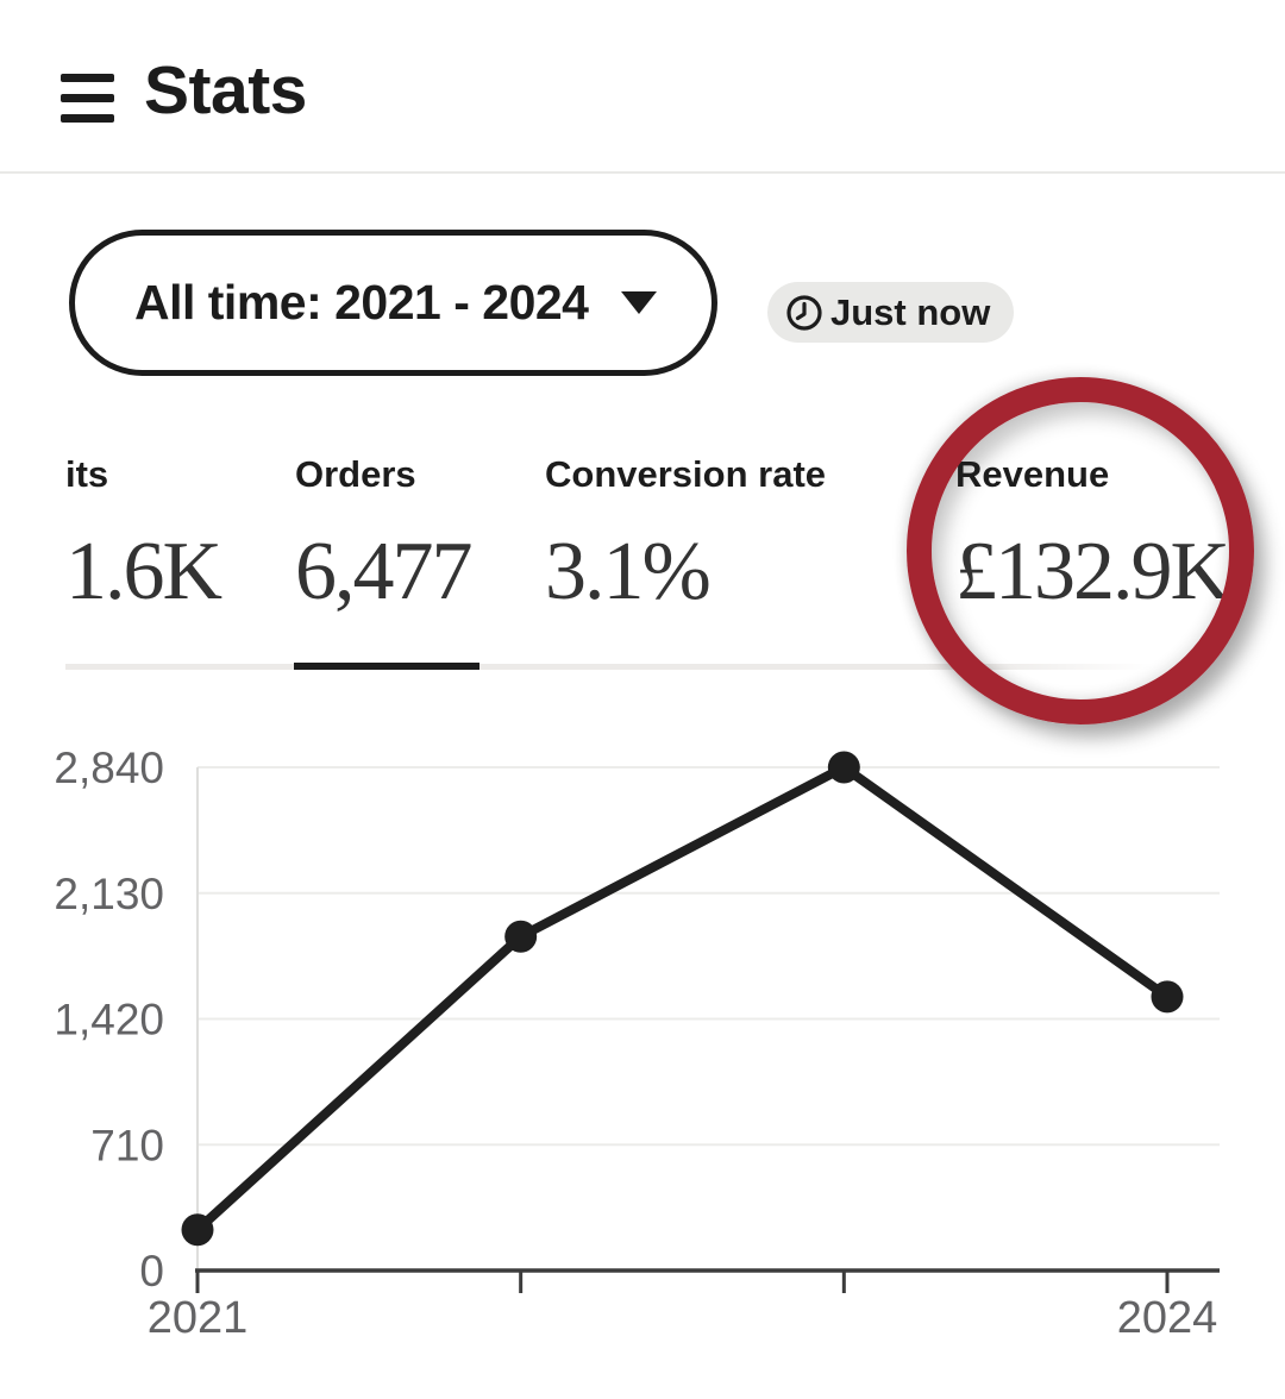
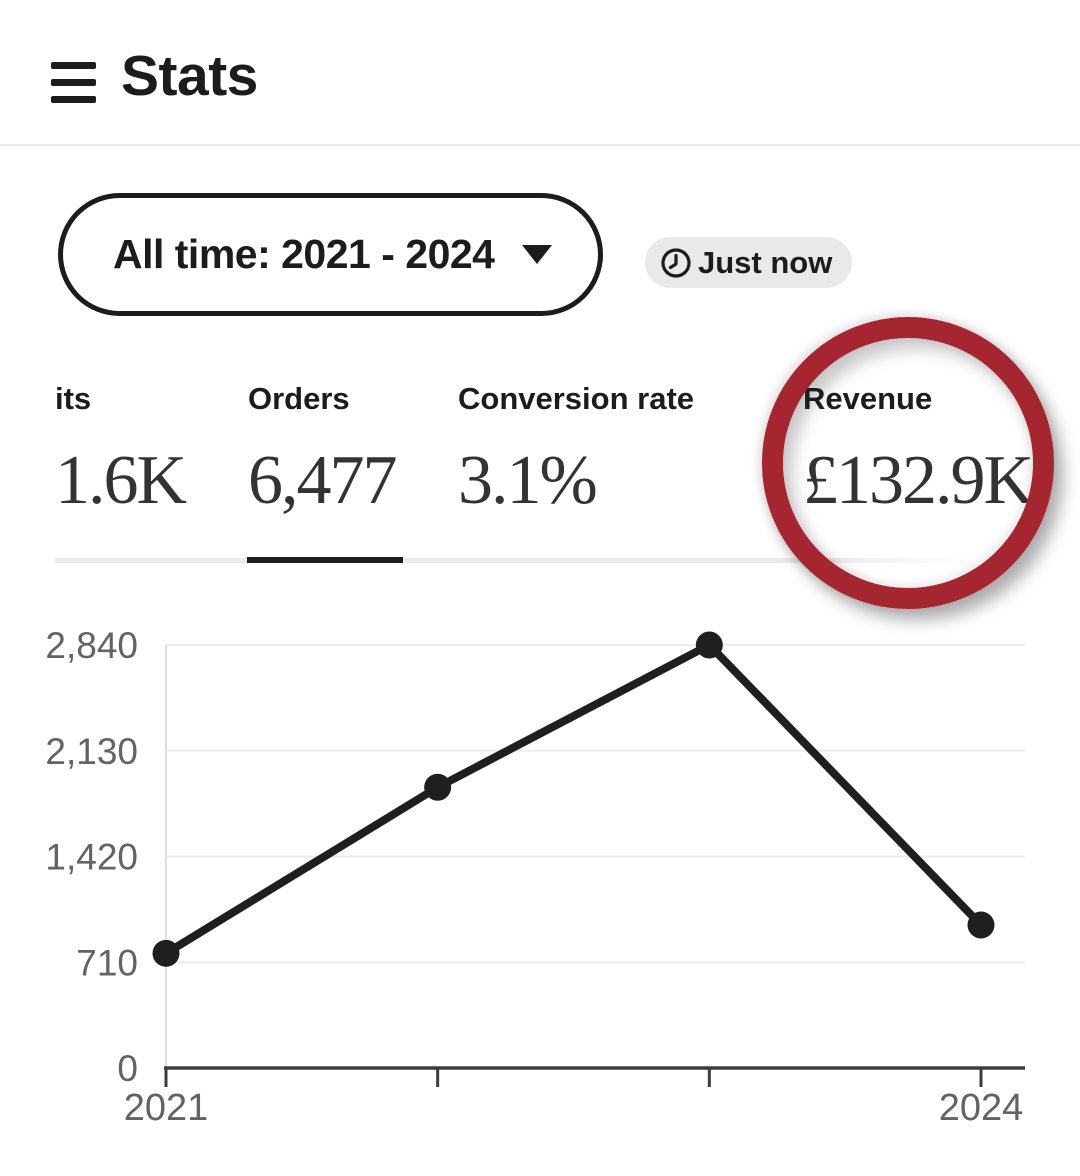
2021: 230 -> 770
2024: 1540 -> 960
